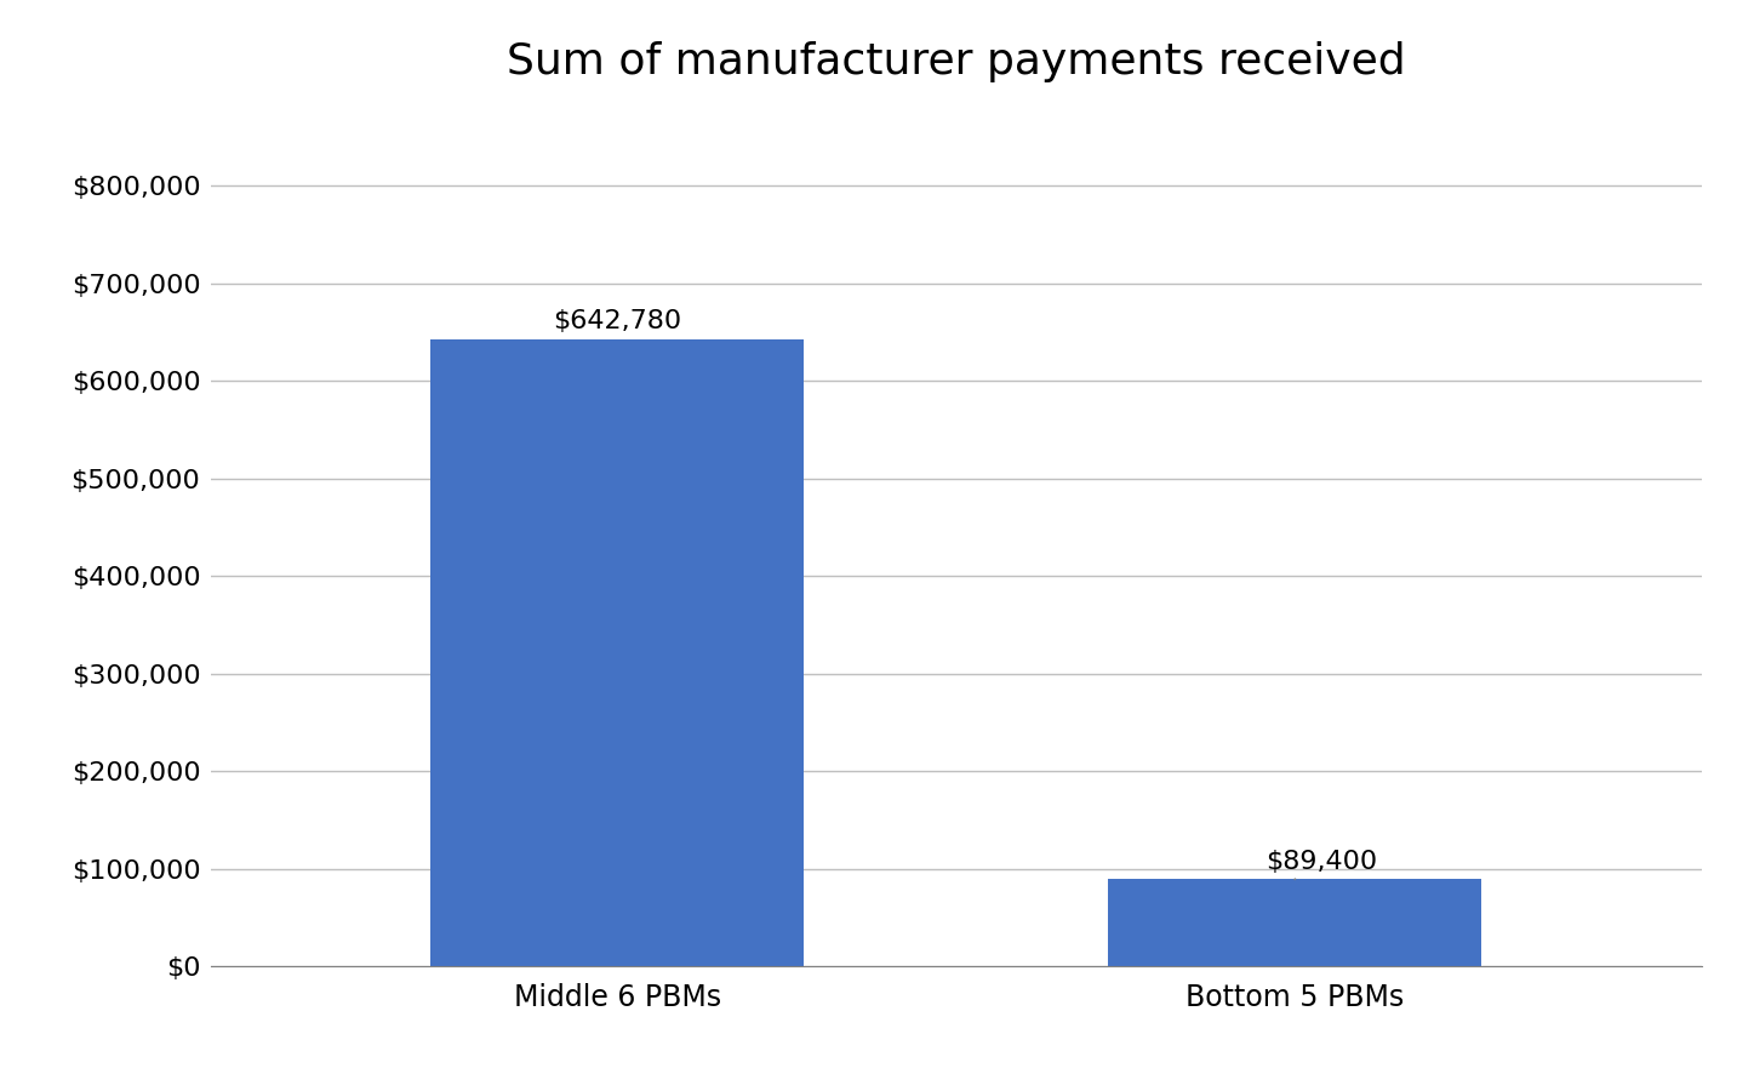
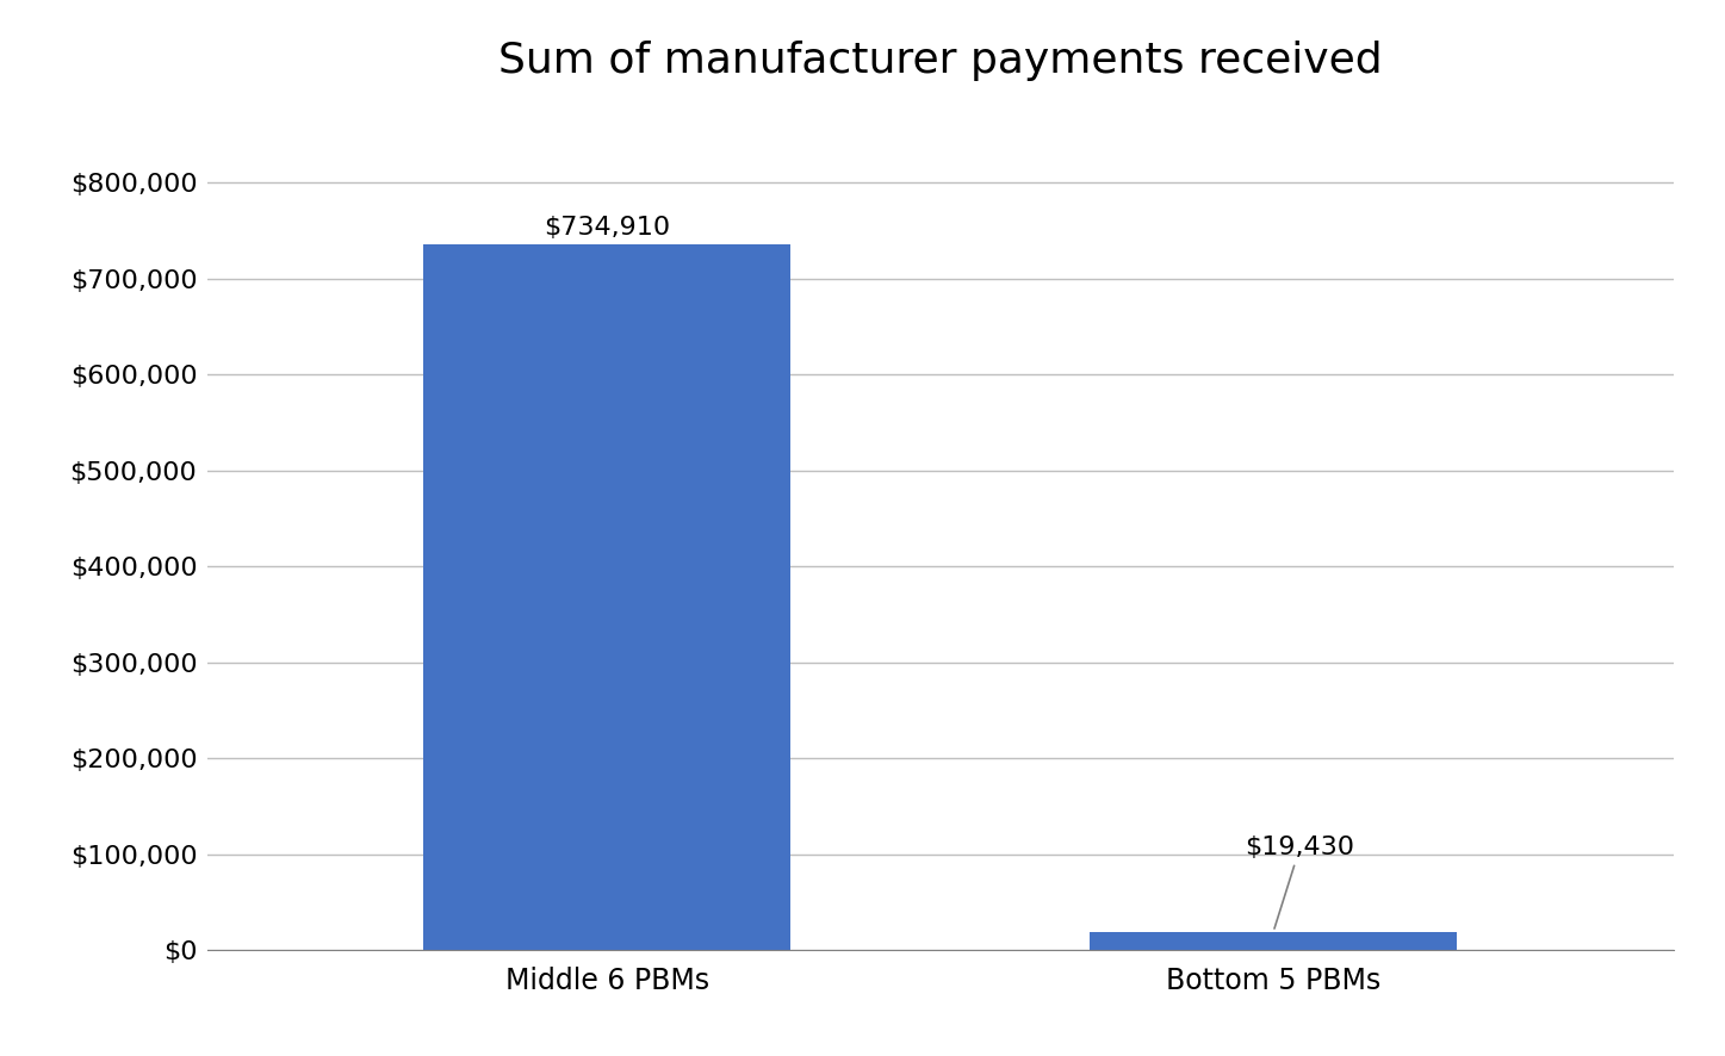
Middle 6 PBMs: $642,780 -> $734,910
Bottom 5 PBMs: $89,400 -> $19,430
